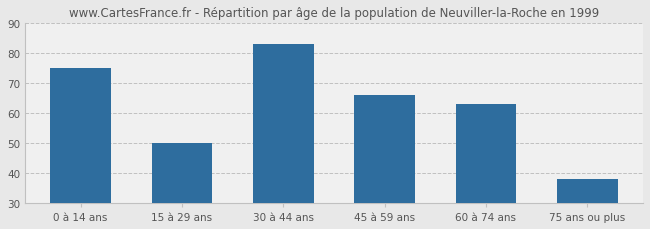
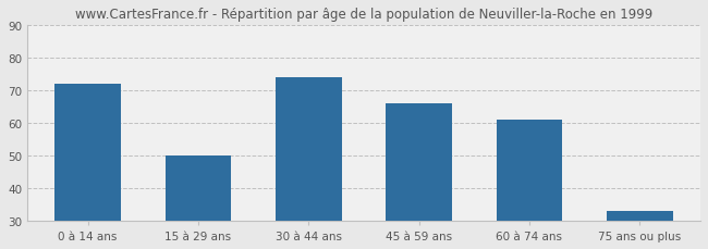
0 à 14 ans: 75 -> 72
30 à 44 ans: 83 -> 74
60 à 74 ans: 63 -> 61
75 ans ou plus: 38 -> 33
